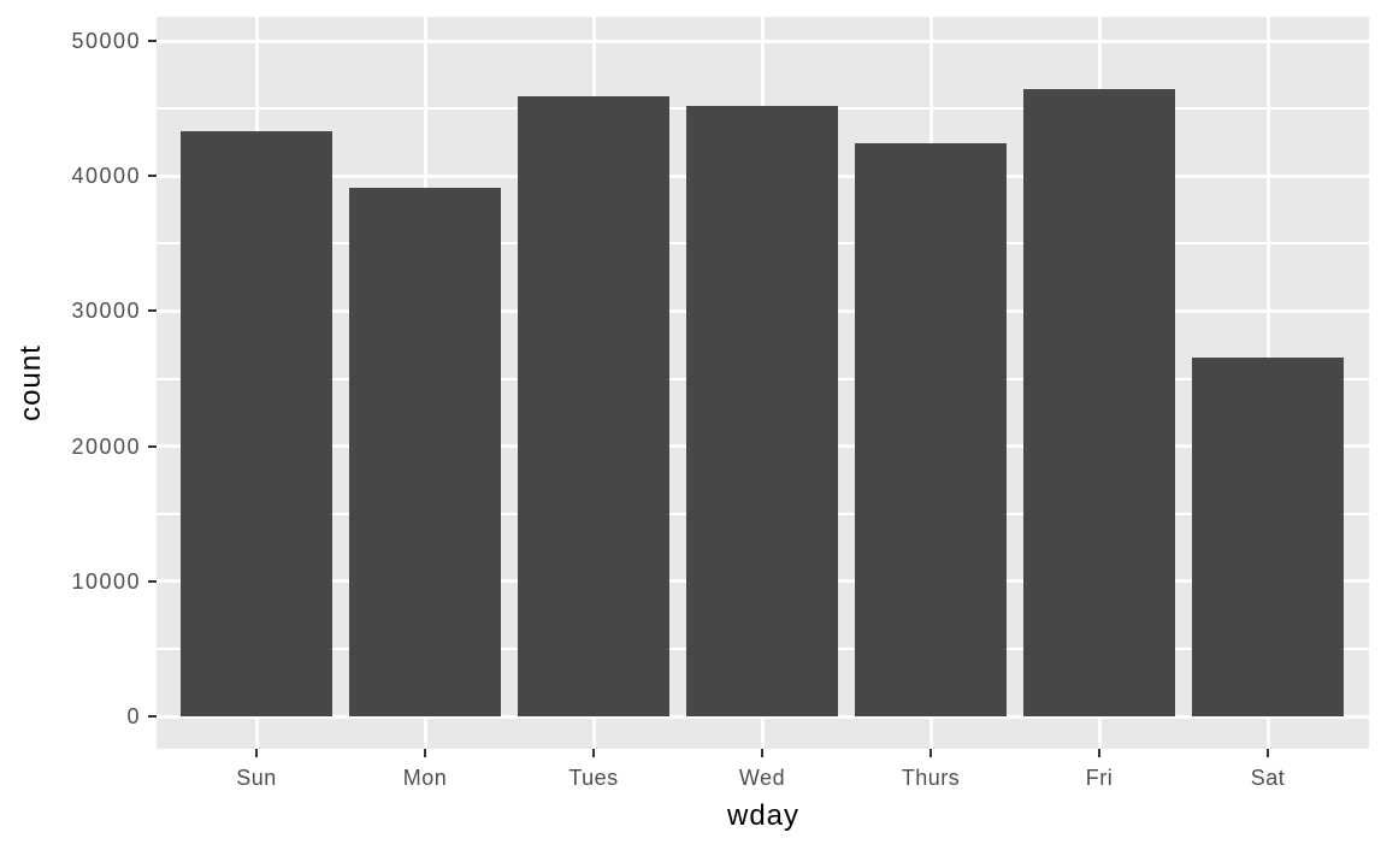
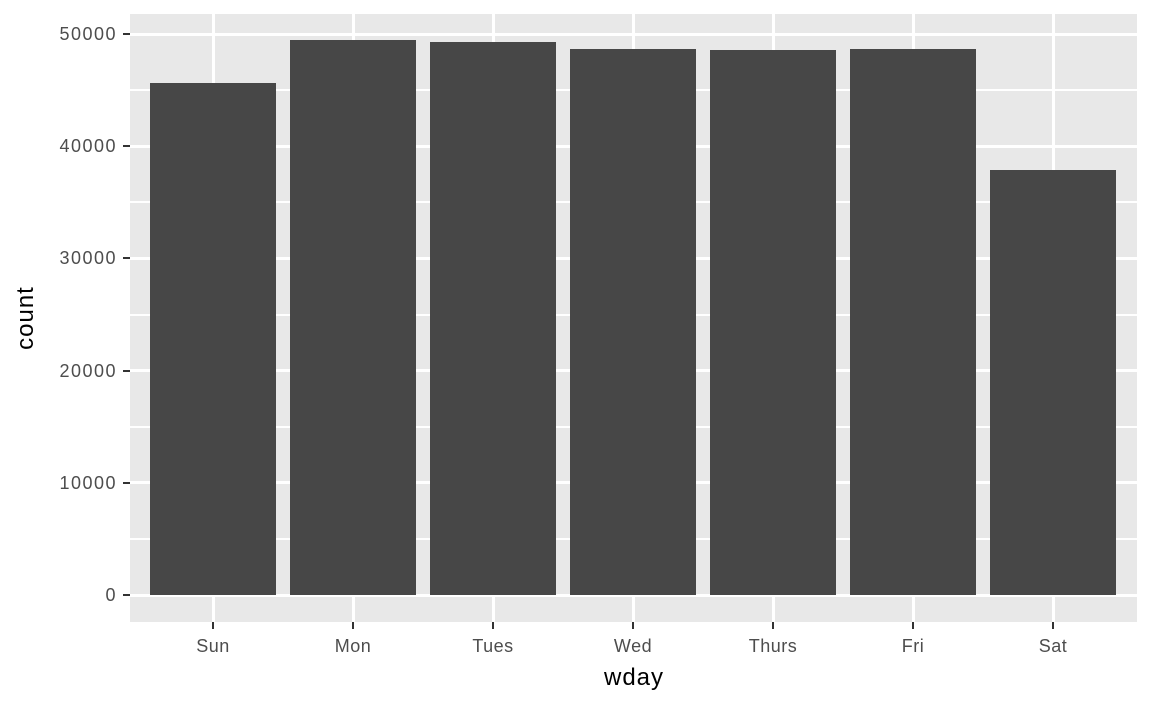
Sun: 43300 -> 45600
Mon: 39100 -> 49500
Tues: 45900 -> 49300
Wed: 45200 -> 48700
Thurs: 42400 -> 48600
Fri: 46400 -> 48700
Sat: 26600 -> 37900
